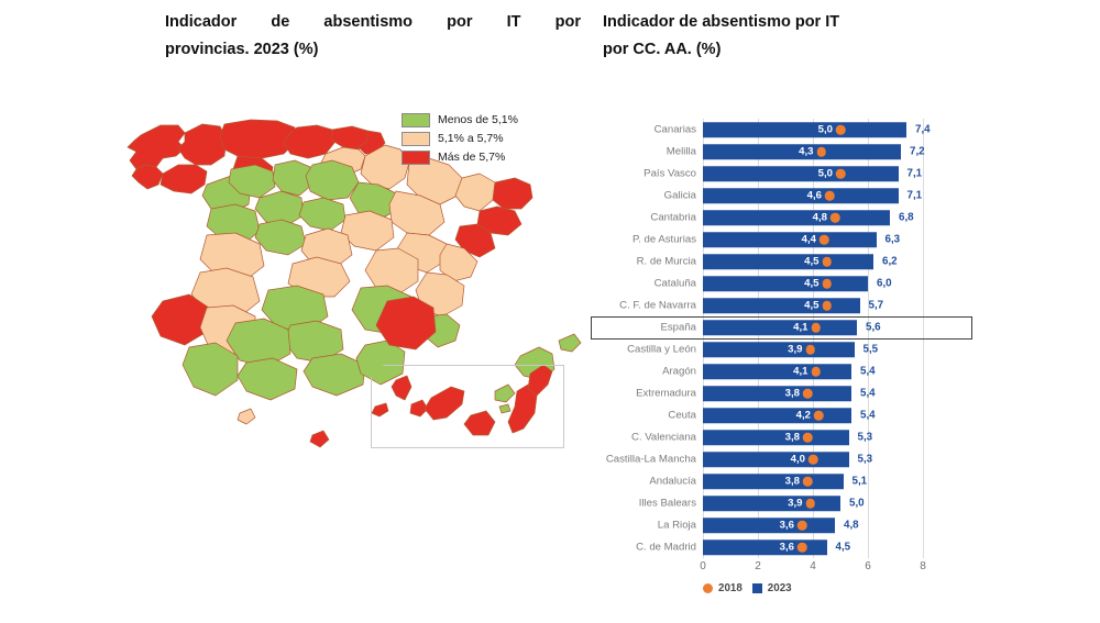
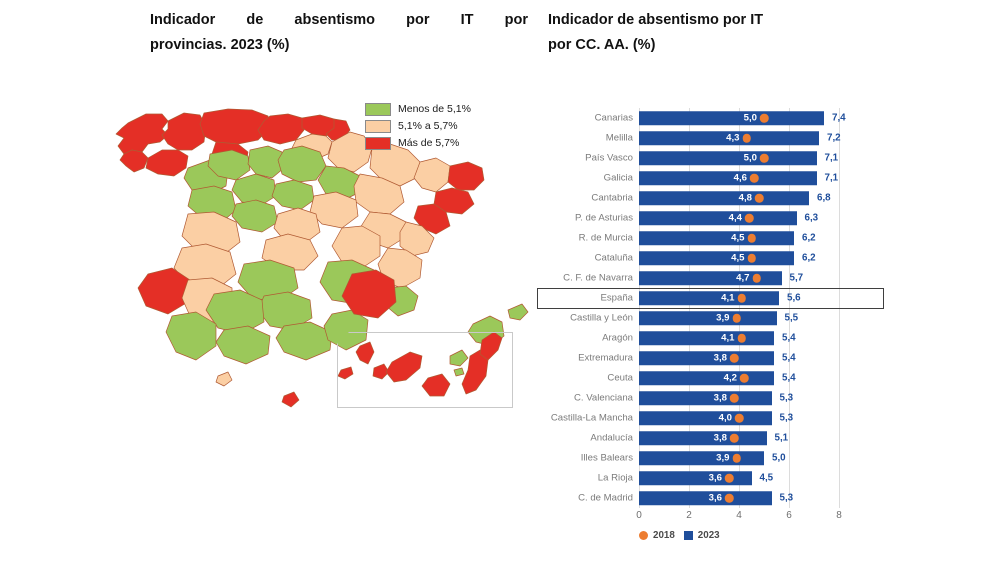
2023/Cataluña: 6,0 -> 6,2
2018/C. F. de Navarra: 4,5 -> 4,7
2023/La Rioja: 4,8 -> 4,5
2023/C. de Madrid: 4,5 -> 5,3
